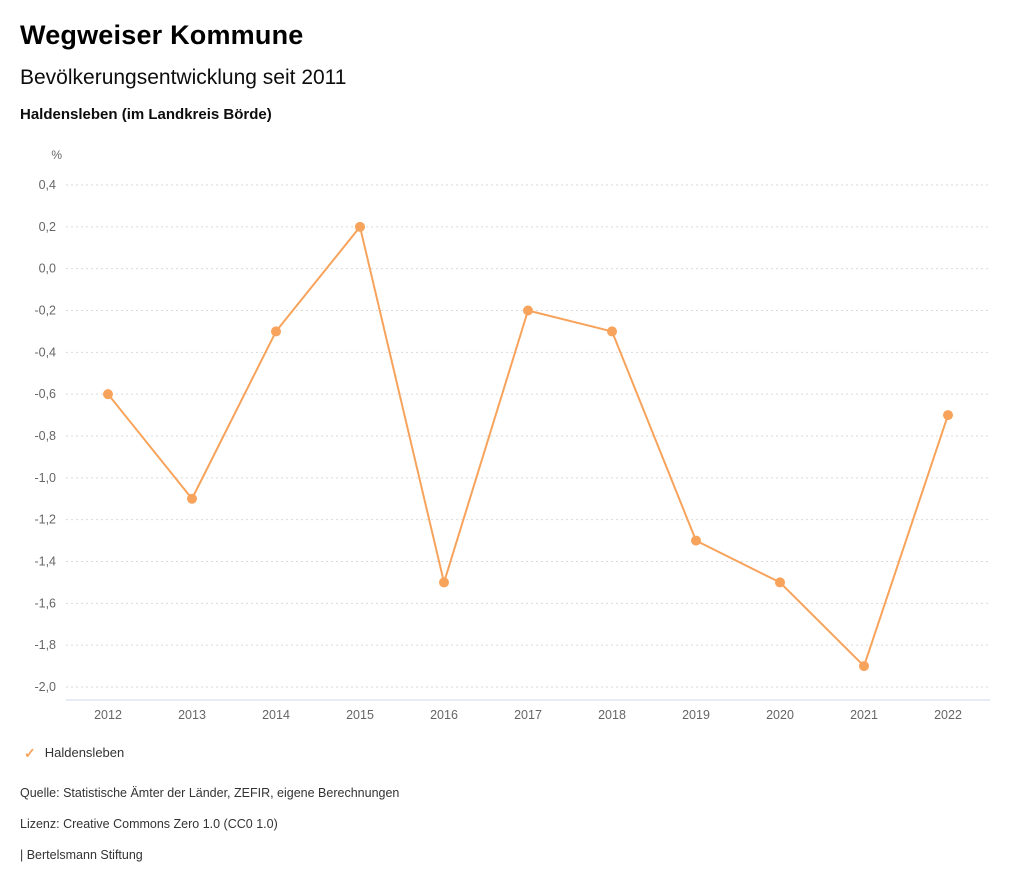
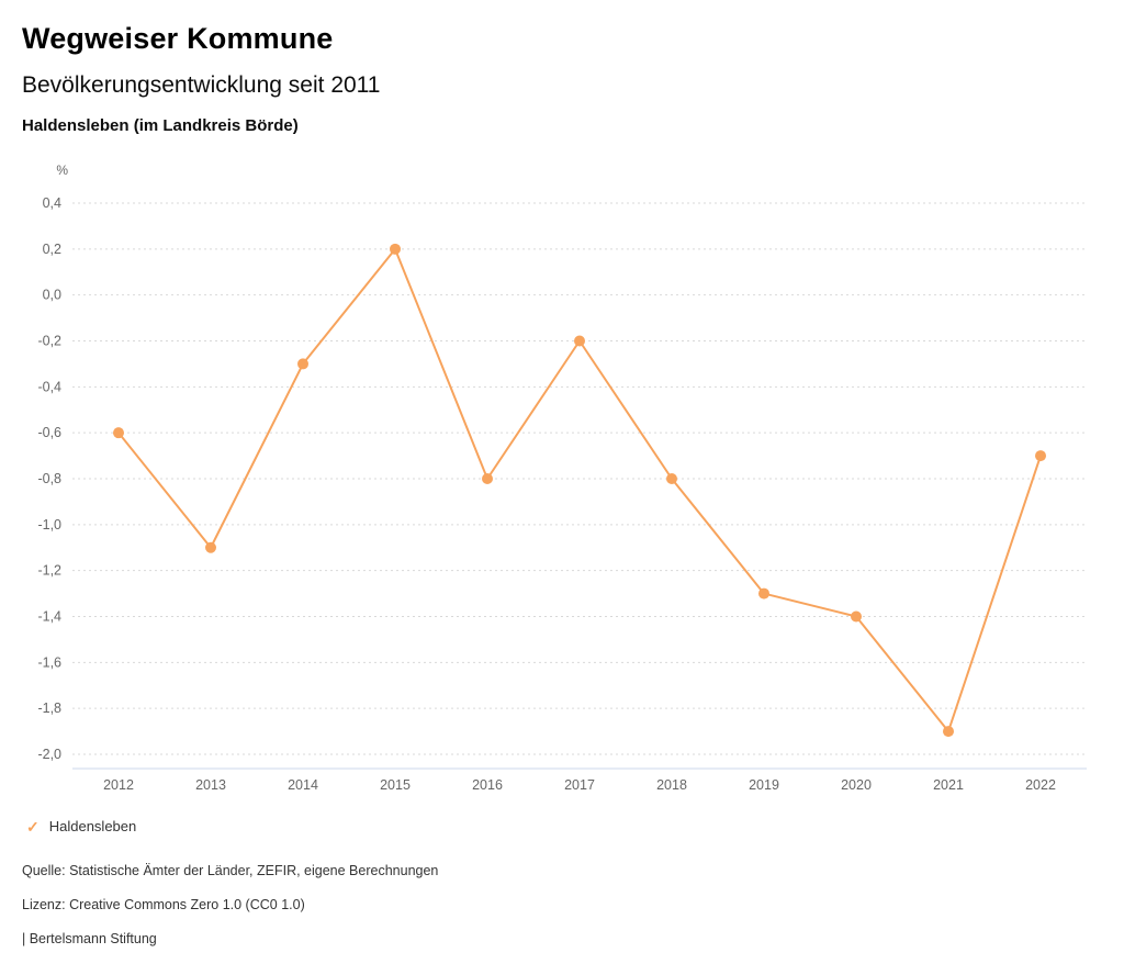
2016: -1,5 -> -0,8
2018: -0,3 -> -0,8
2020: -1,5 -> -1,4
